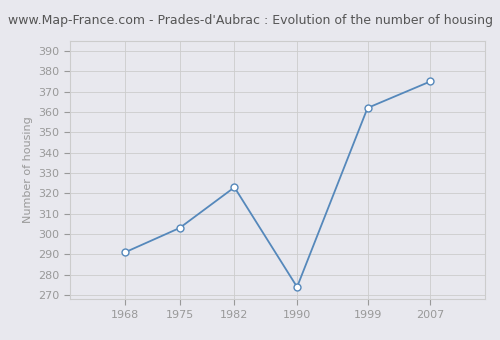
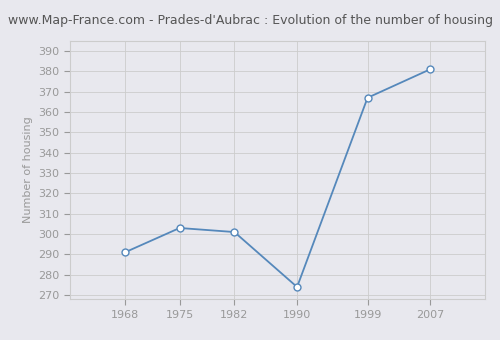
1982: 323 -> 301
1999: 362 -> 367
2007: 375 -> 381
